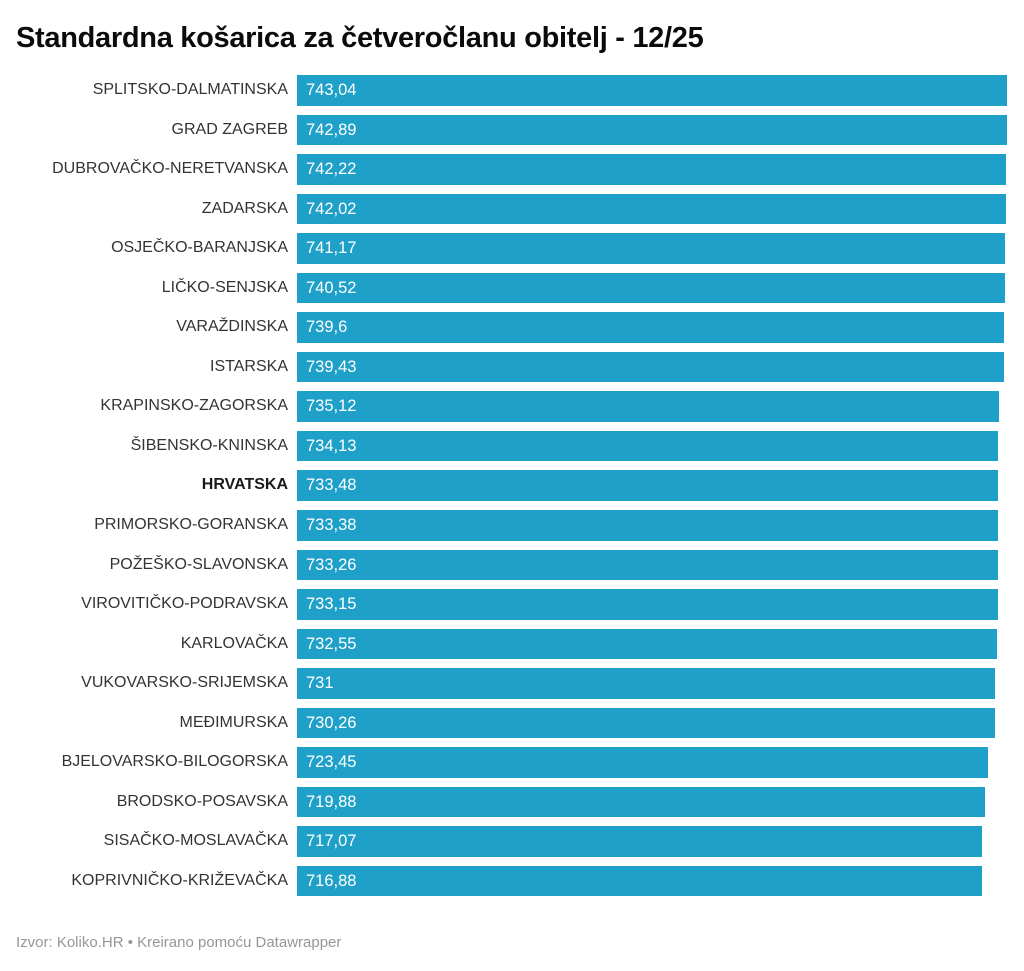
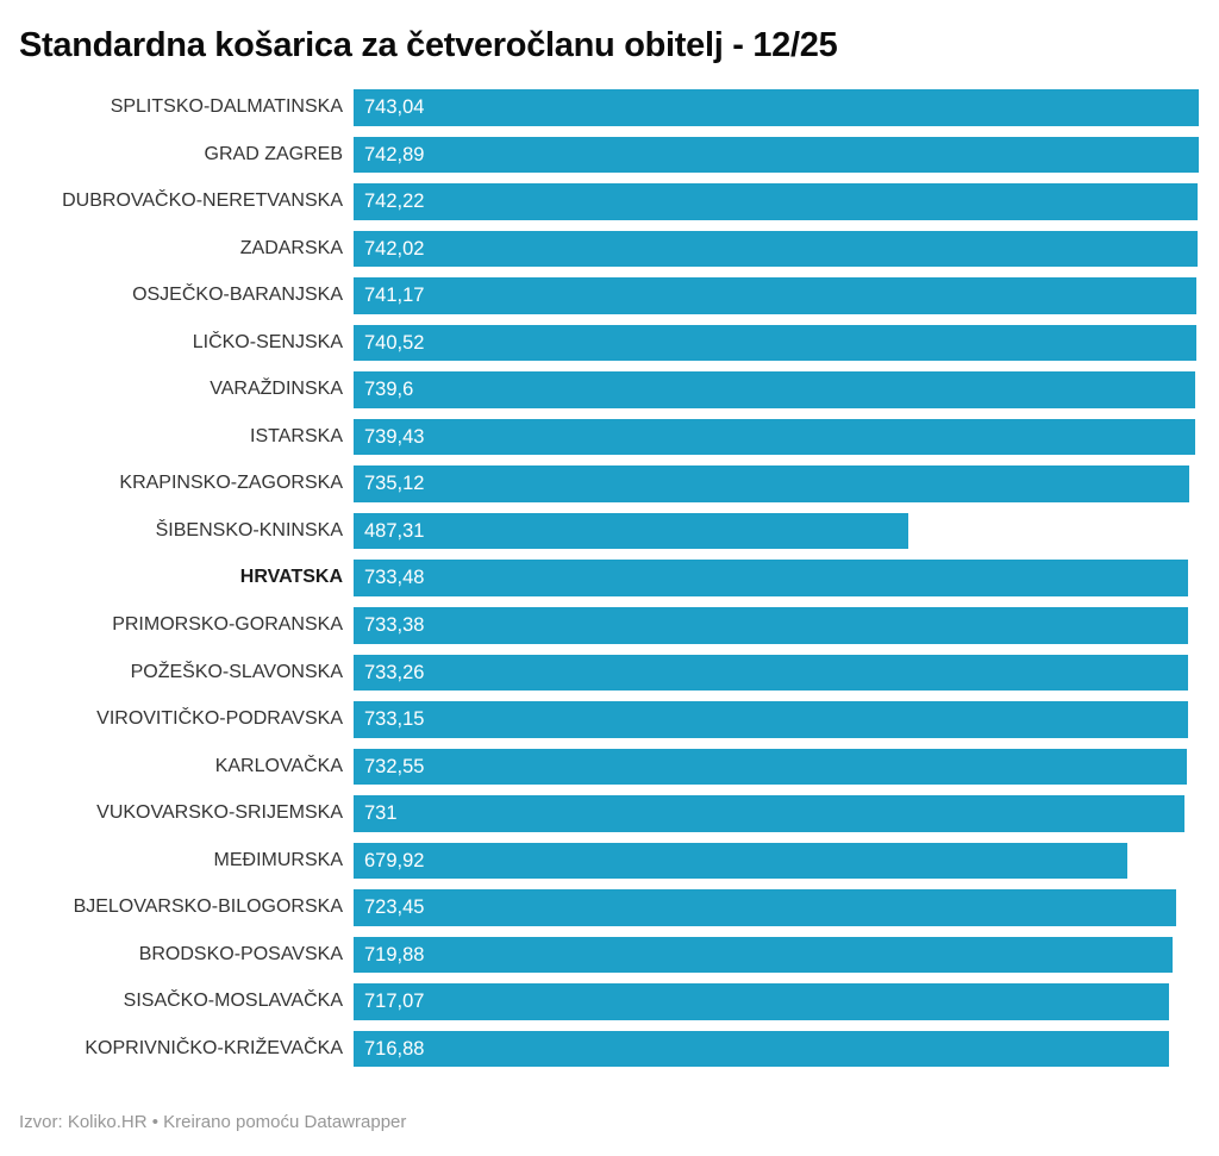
ŠIBENSKO-KNINSKA: 734,13 -> 487,31
MEĐIMURSKA: 730,26 -> 679,92
